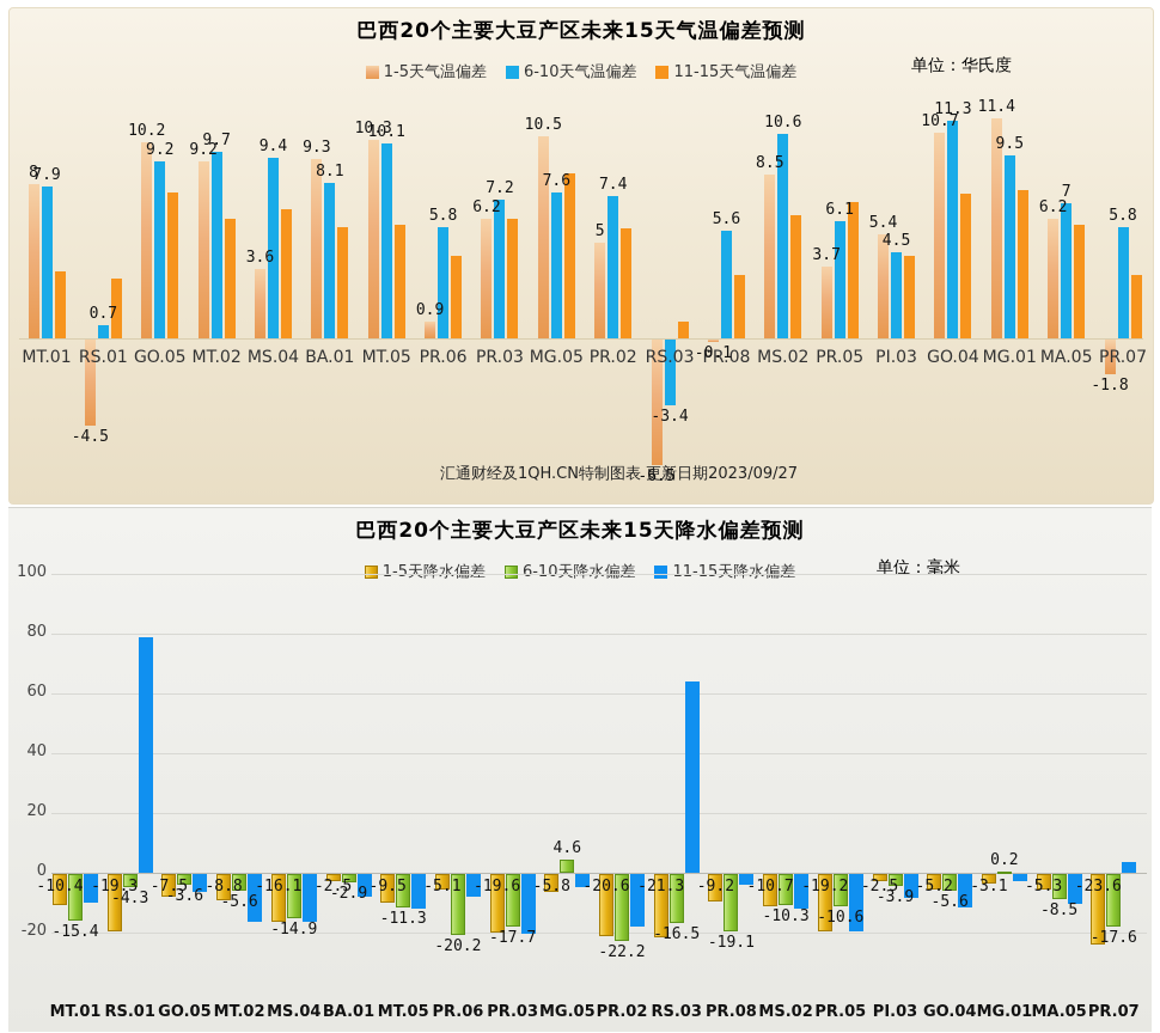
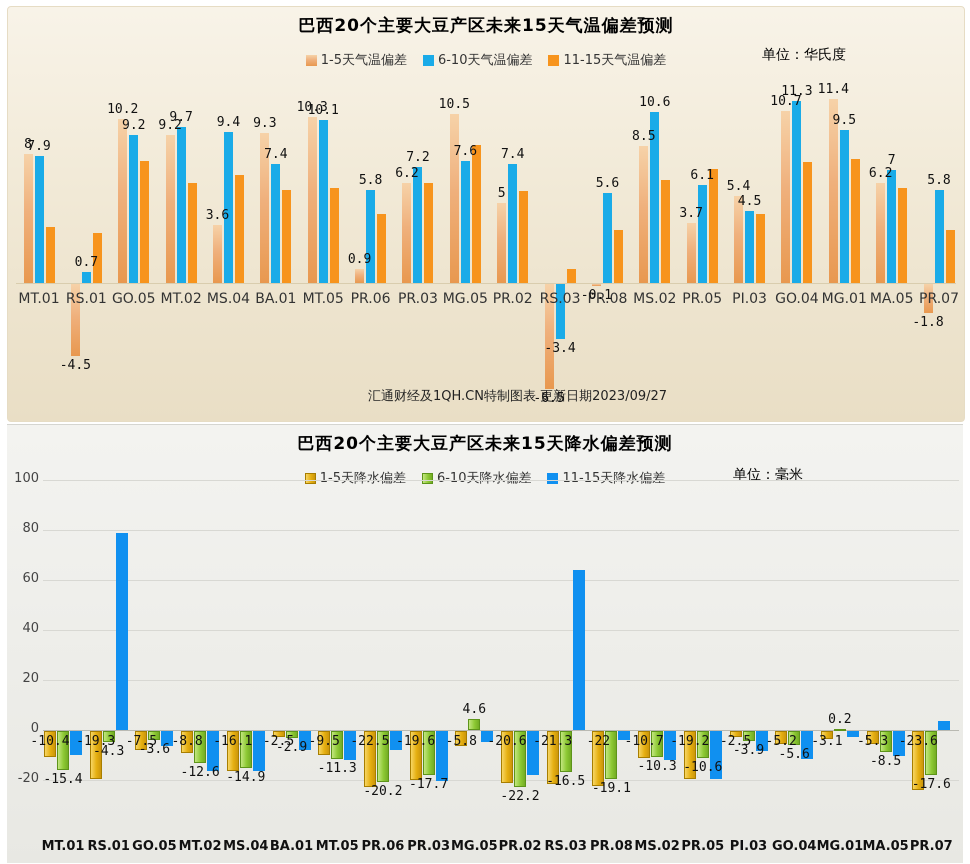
巴西20个主要大豆产区未来15天气温偏差预测/6-10天气温偏差/BA.01: 8.1 -> 7.4
巴西20个主要大豆产区未来15天降水偏差预测/6-10天降水偏差/MT.02: -5.6 -> -12.6
巴西20个主要大豆产区未来15天降水偏差预测/1-5天降水偏差/PR.06: -5.1 -> -22.5
巴西20个主要大豆产区未来15天降水偏差预测/1-5天降水偏差/PR.08: -9.2 -> -22
